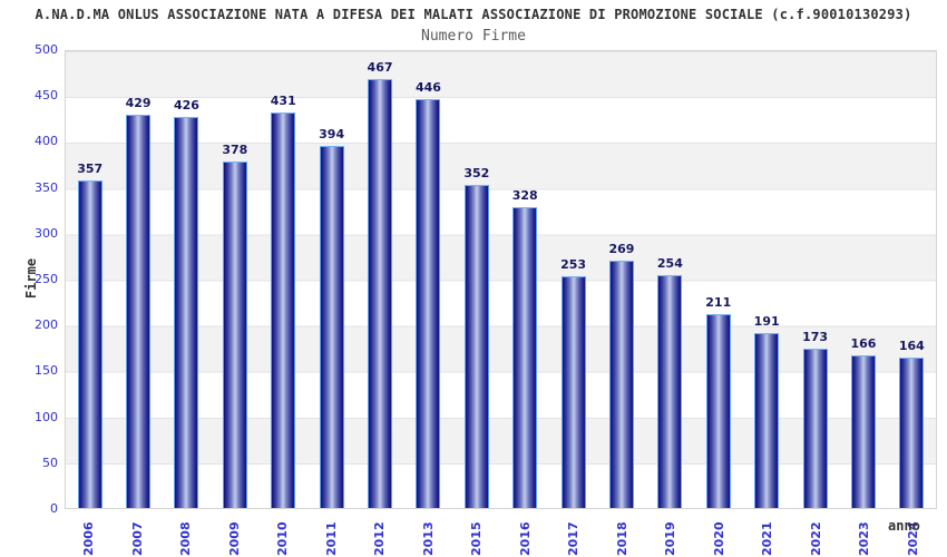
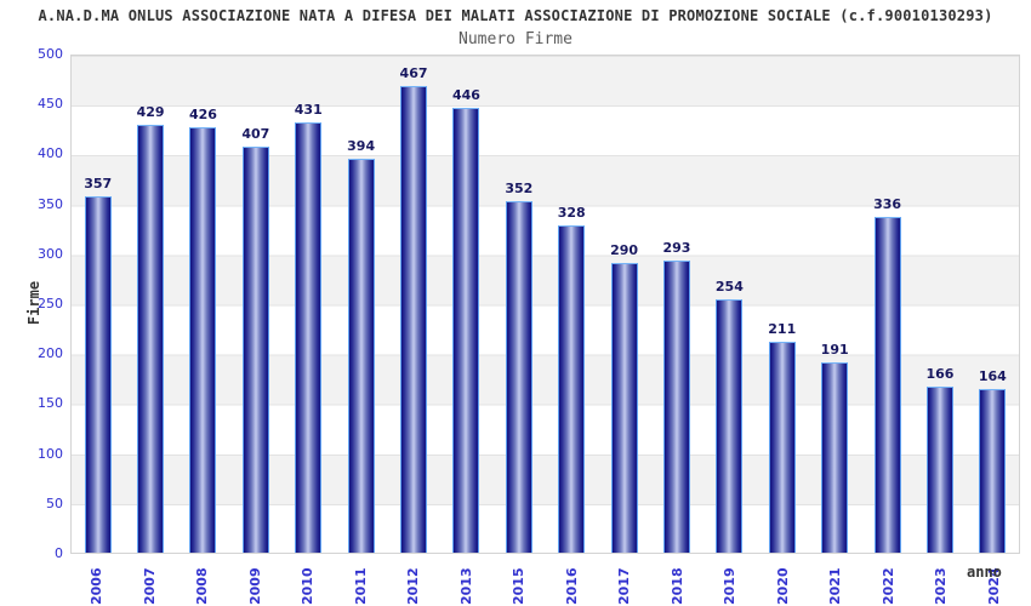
2009: 378 -> 407
2017: 253 -> 290
2018: 269 -> 293
2022: 173 -> 336
